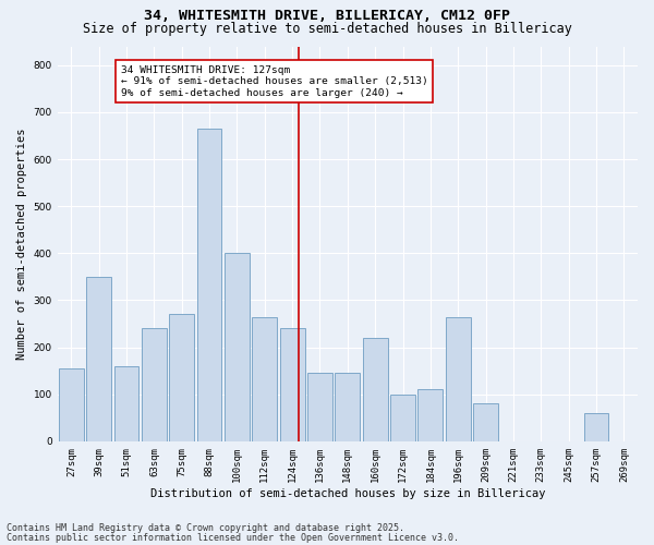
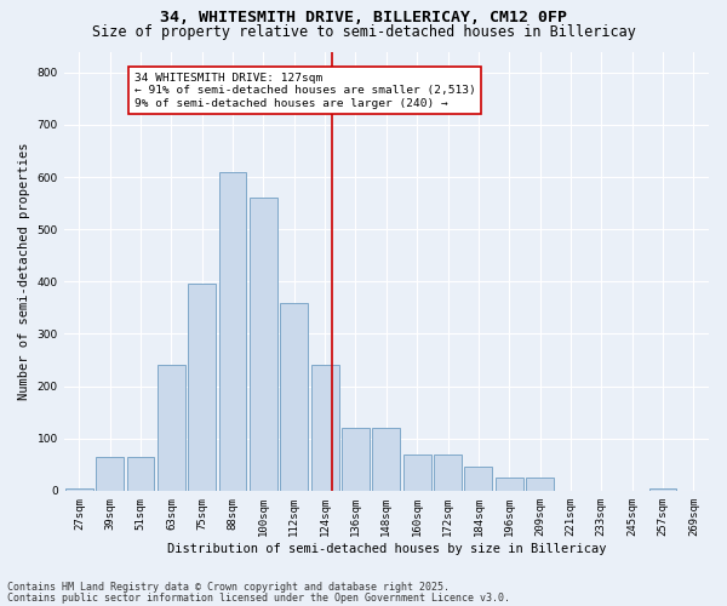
27sqm: 155 -> 5
39sqm: 350 -> 65
51sqm: 160 -> 65
75sqm: 270 -> 395
88sqm: 665 -> 610
100sqm: 400 -> 560
112sqm: 265 -> 360
136sqm: 145 -> 120
148sqm: 145 -> 120
160sqm: 220 -> 70
172sqm: 100 -> 70
184sqm: 110 -> 45
196sqm: 265 -> 25
209sqm: 80 -> 25
257sqm: 60 -> 5
